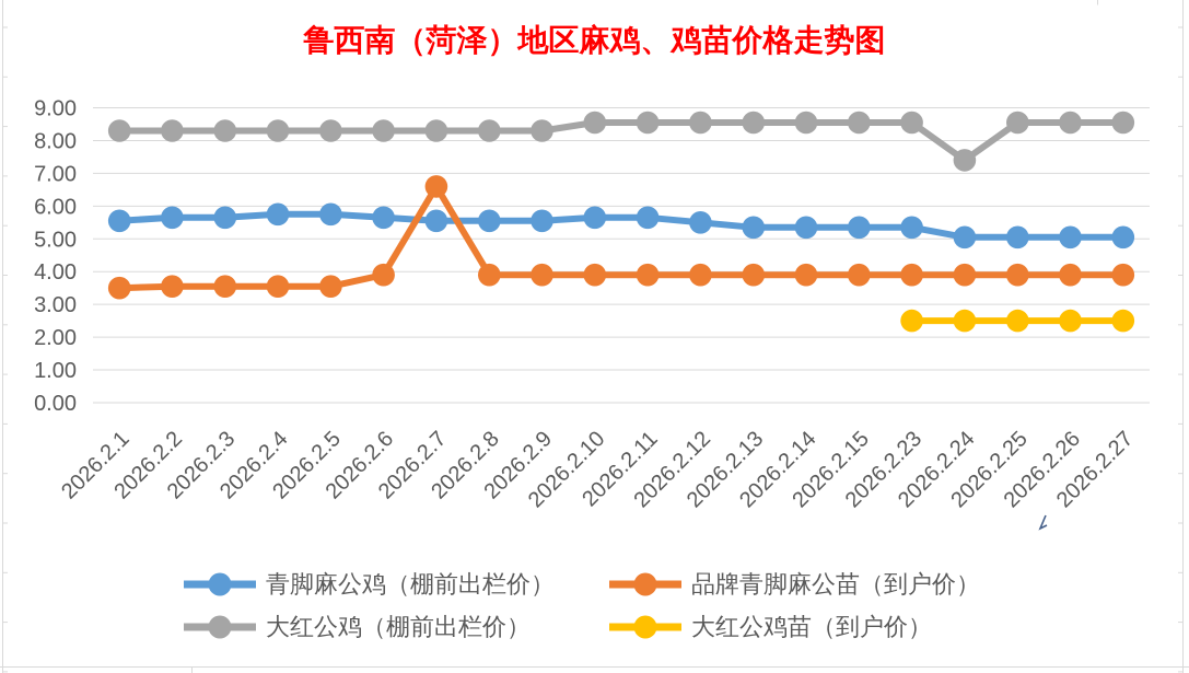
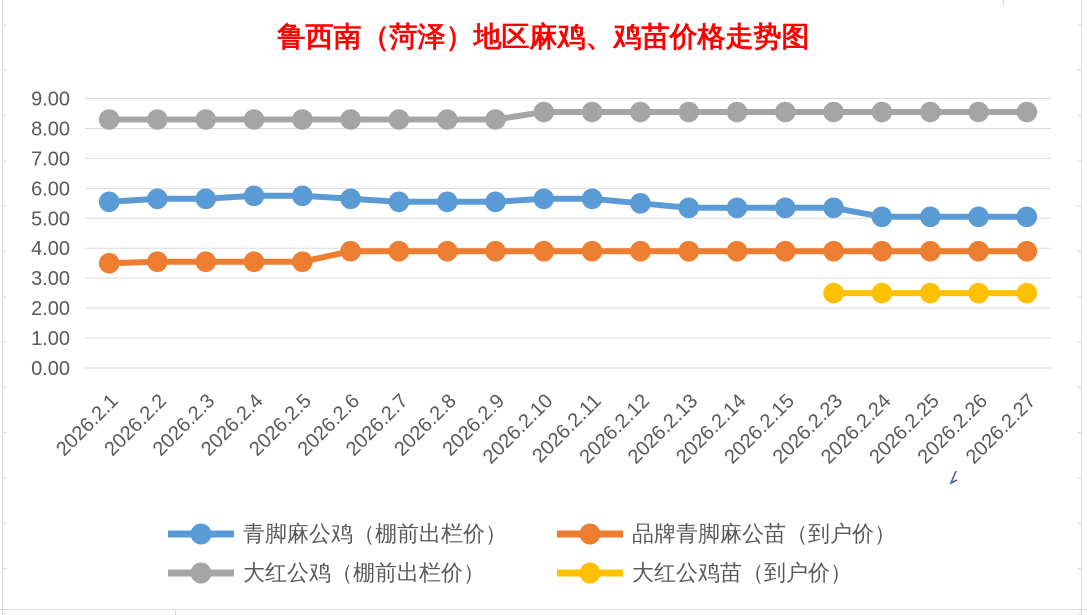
品牌青脚麻公苗（到户价）/2026.2.7: 6.6 -> 3.9
大红公鸡（棚前出栏价）/2026.2.24: 7.4 -> 8.6
